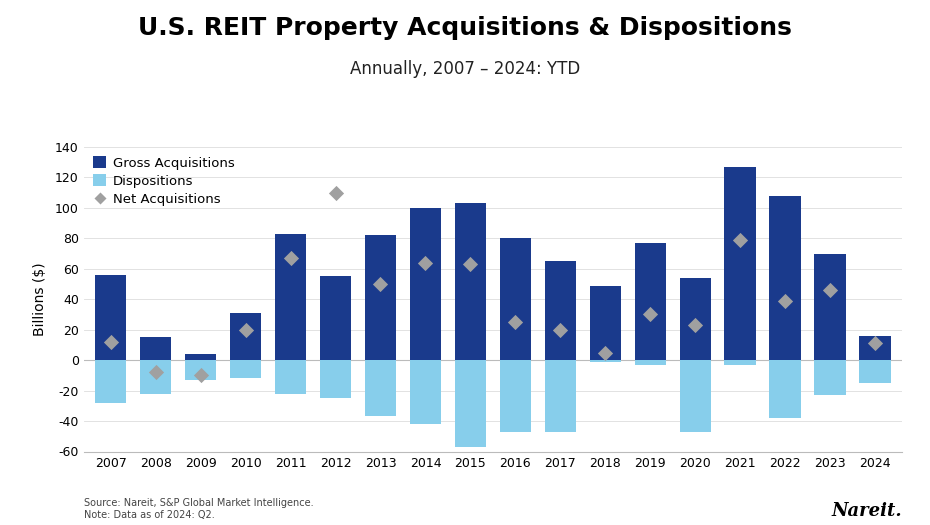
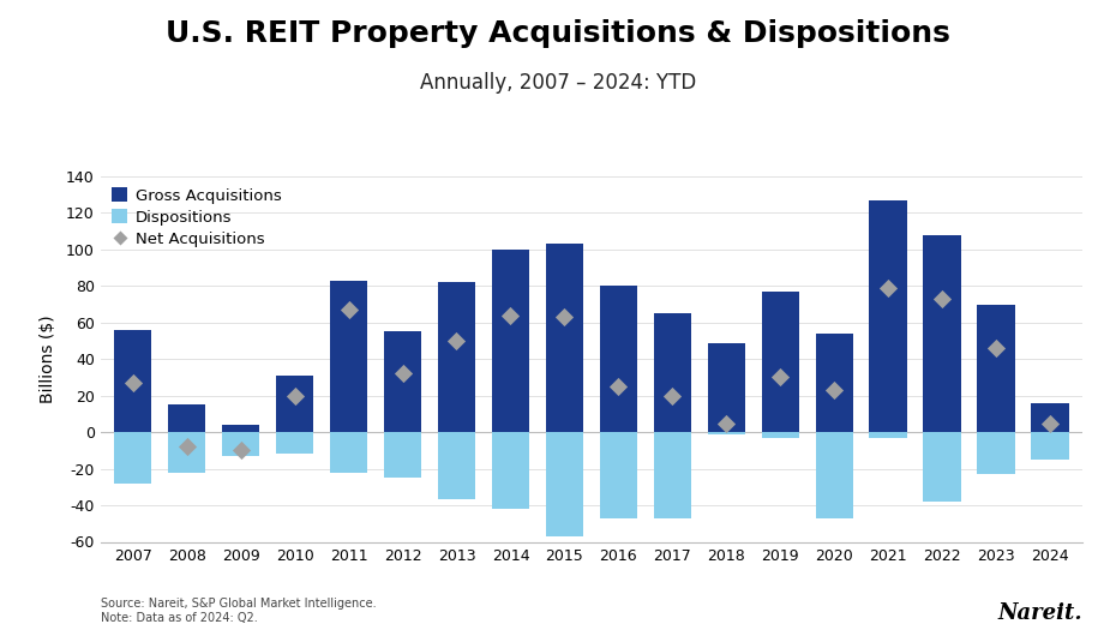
Net Acquisitions/2007: 12 -> 27
Net Acquisitions/2012: 110 -> 32
Net Acquisitions/2022: 39 -> 73
Net Acquisitions/2024: 11 -> 5
